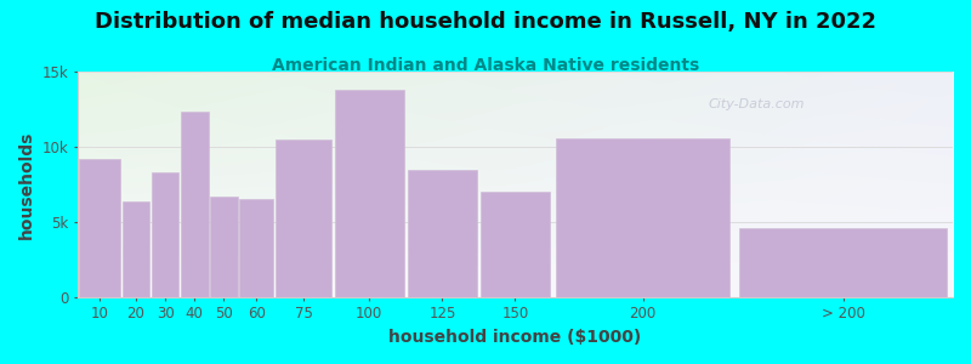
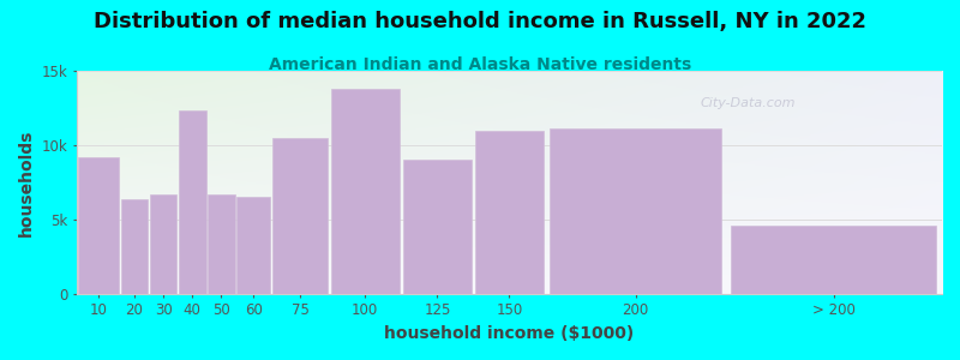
30: 8.3k -> 6.7k
125: 8.5k -> 9.0k
150: 7.0k -> 11.0k
200: 10.6k -> 11.1k
